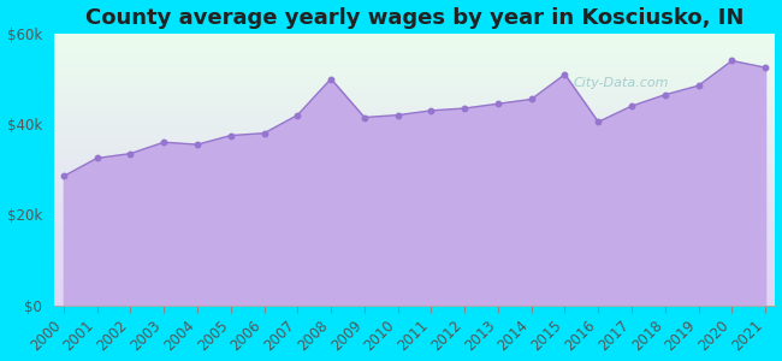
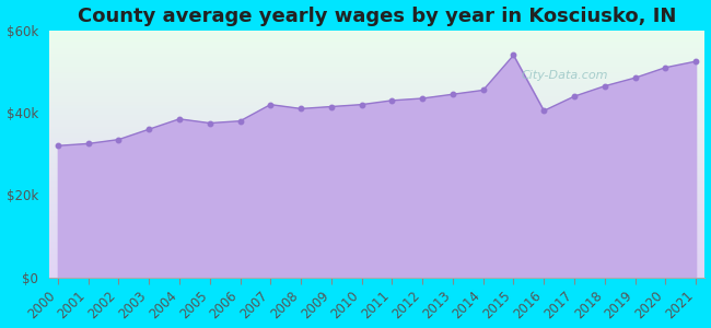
2000: $28.5k -> $32.0k
2004: $35.5k -> $38.5k
2008: $50.0k -> $41.0k
2015: $51.0k -> $54.0k
2020: $54.0k -> $51.0k
